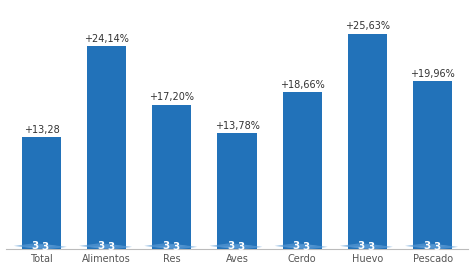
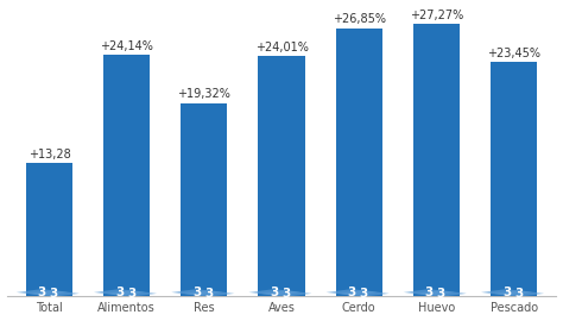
Res: +17,20% -> +19,32%
Aves: +13,78% -> +24,01%
Cerdo: +18,66% -> +26,85%
Huevo: +25,63% -> +27,27%
Pescado: +19,96% -> +23,45%
